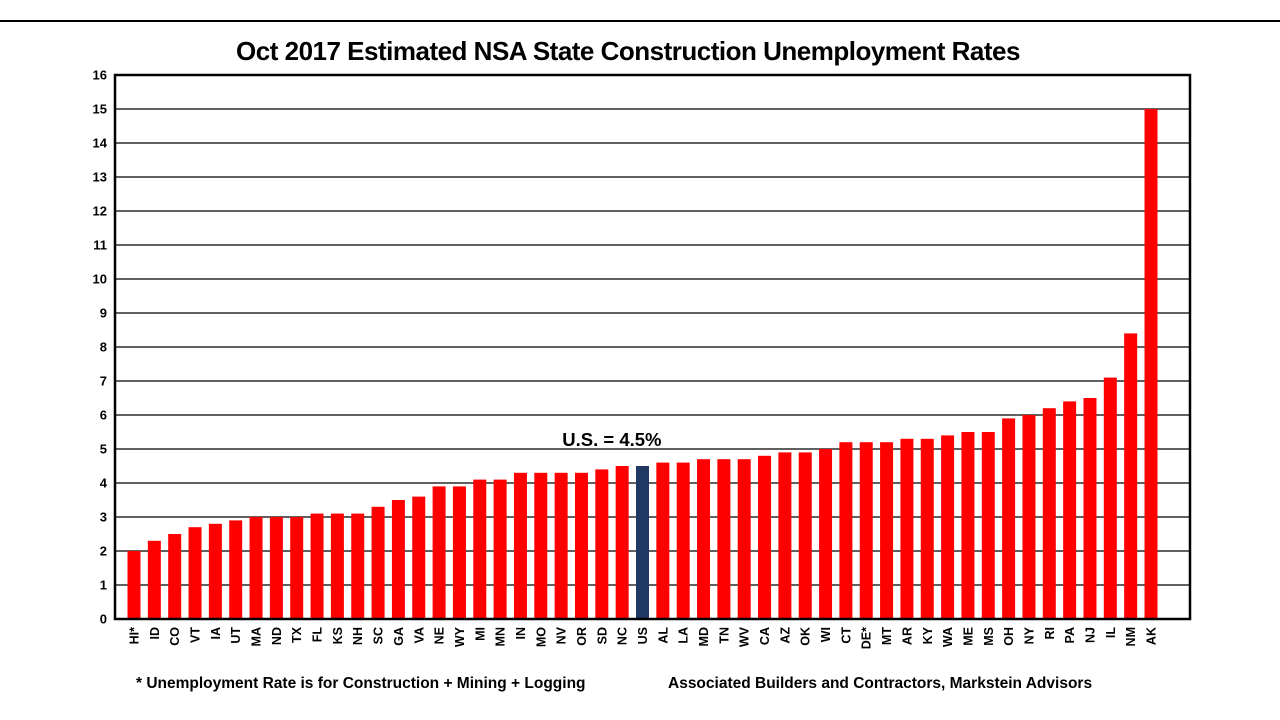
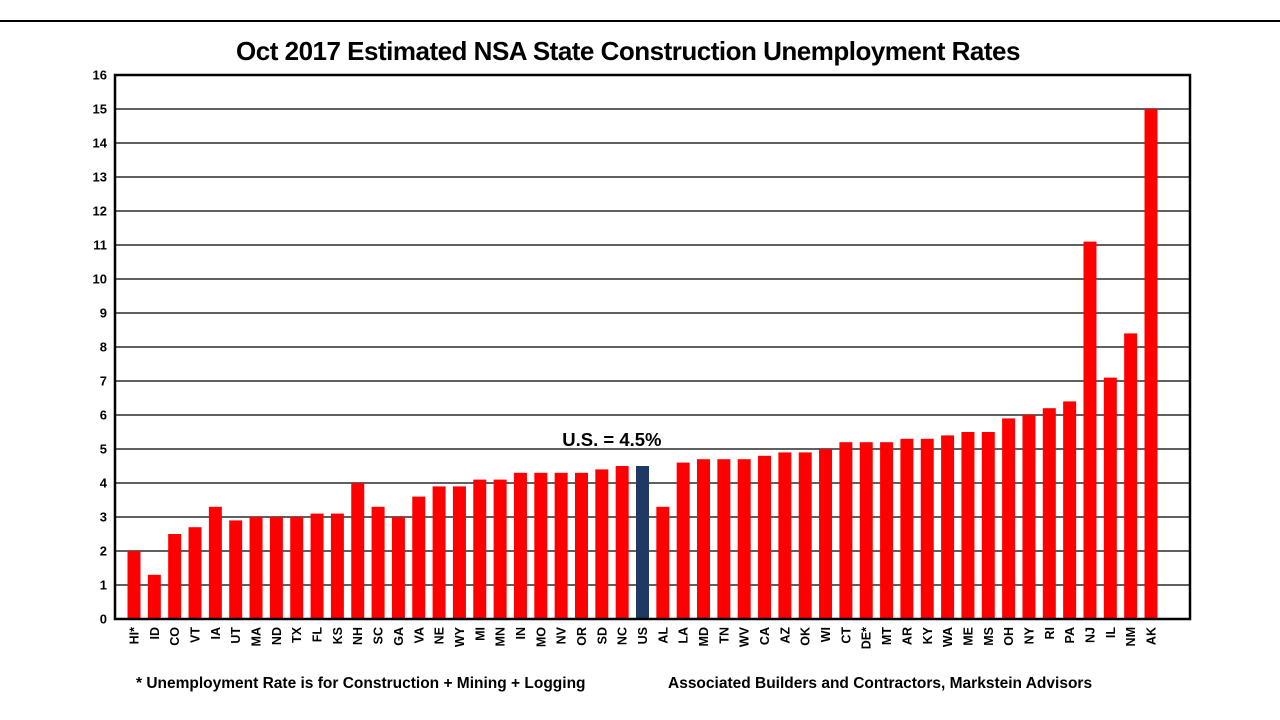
ID: 2.3 -> 1.3
IA: 2.8 -> 3.3
NH: 3.1 -> 4.0
GA: 3.5 -> 3.0
AL: 4.6 -> 3.3
NJ: 6.5 -> 11.1
